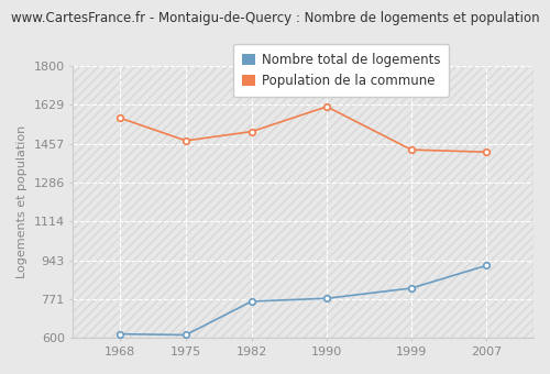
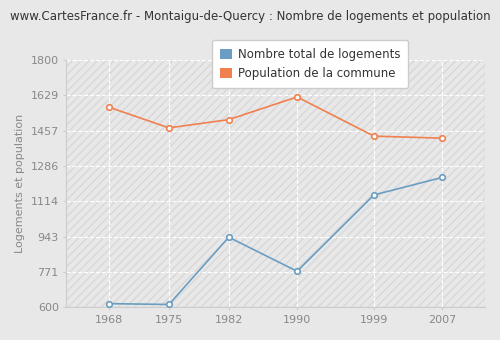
Nombre total de logements/1982: 762 -> 940
Nombre total de logements/1999: 820 -> 1145
Nombre total de logements/2007: 920 -> 1230
